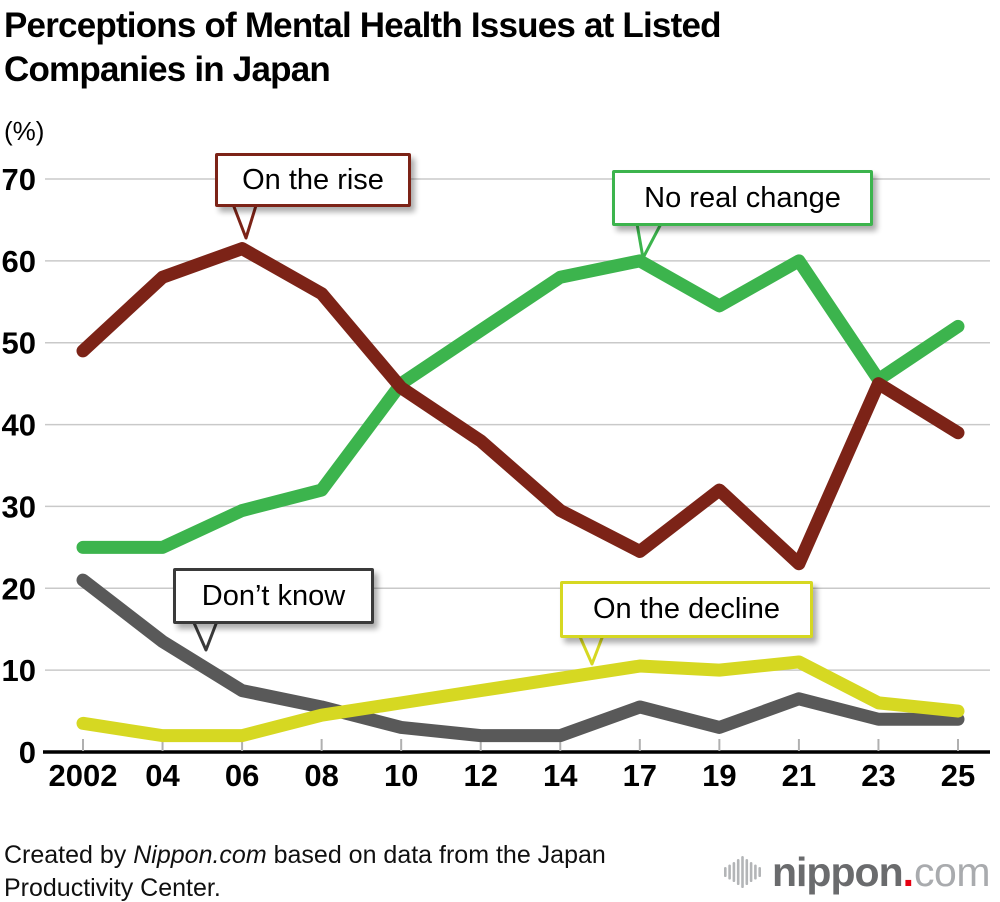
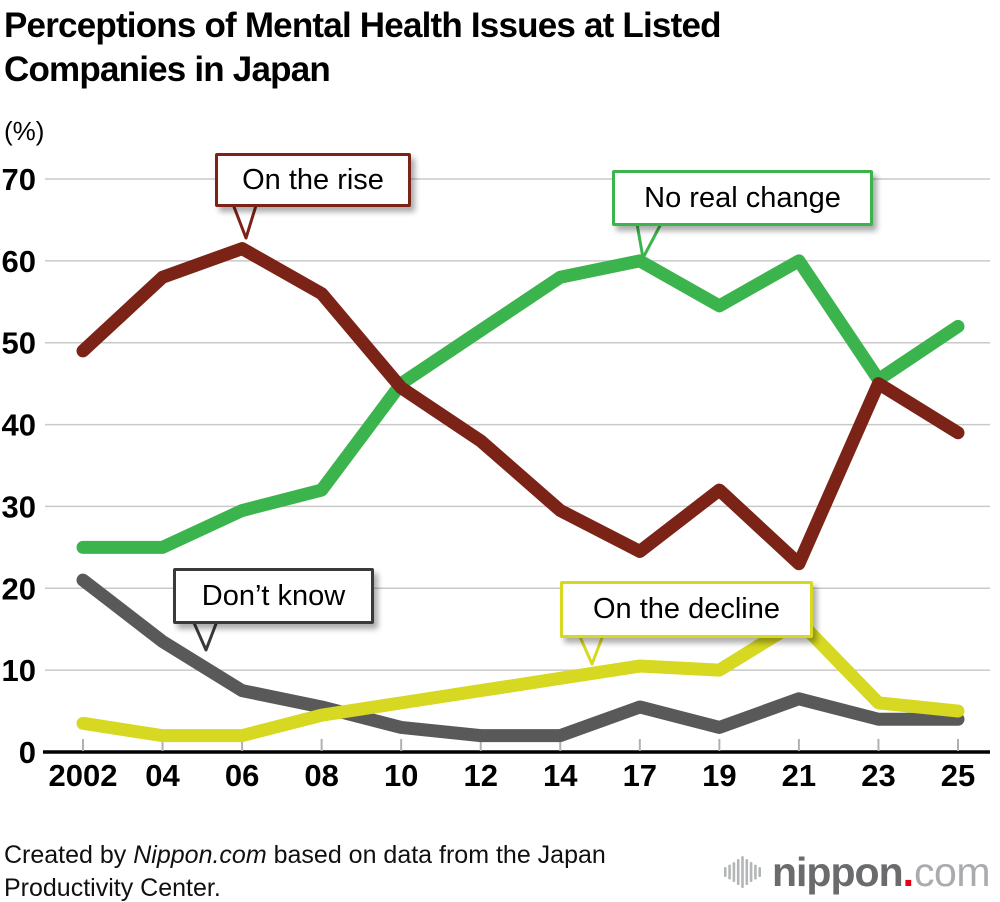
On the decline/21: 11 -> 16
